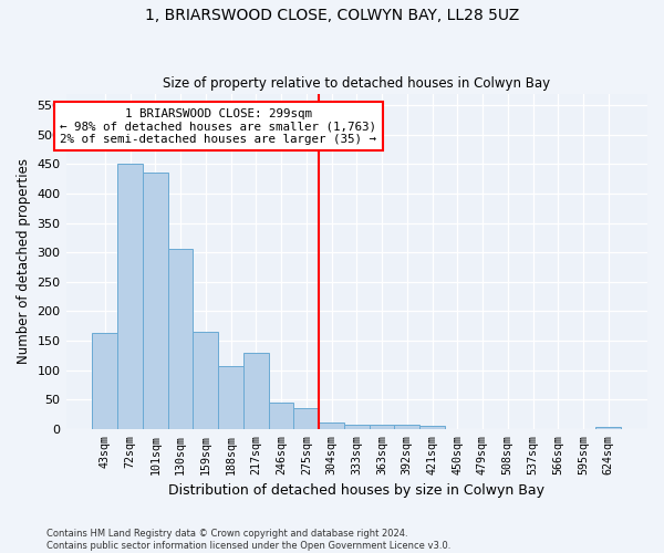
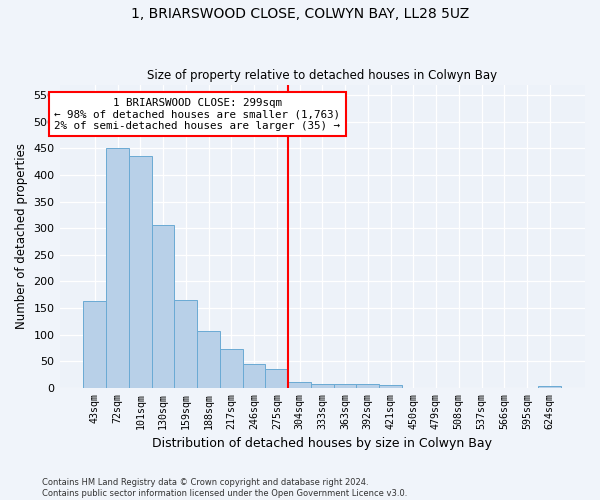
217sqm: 130 -> 73
